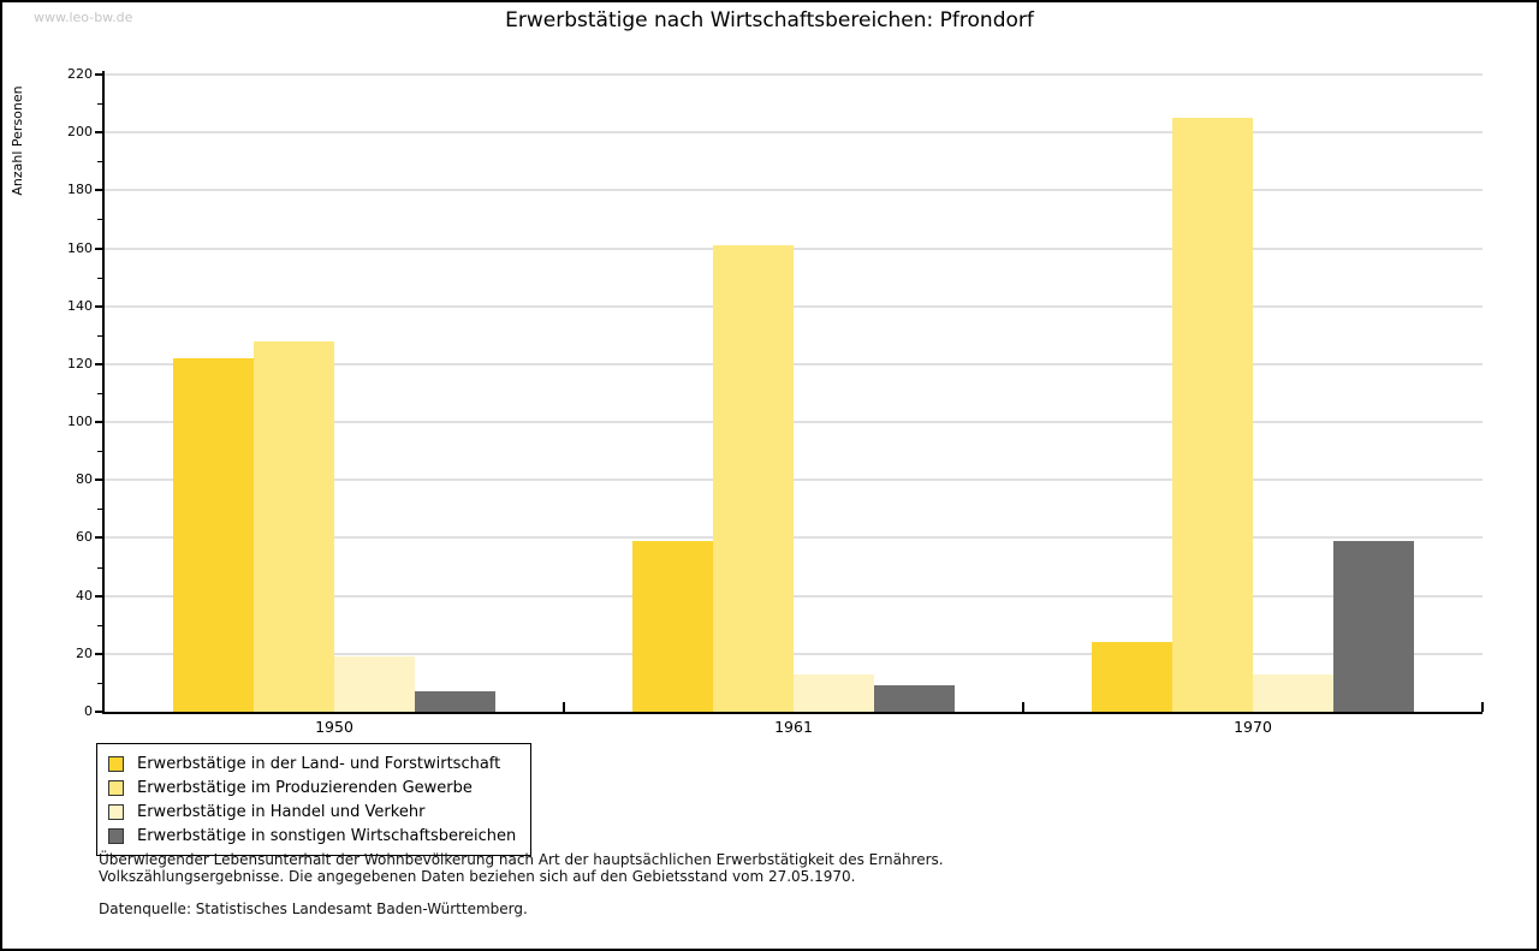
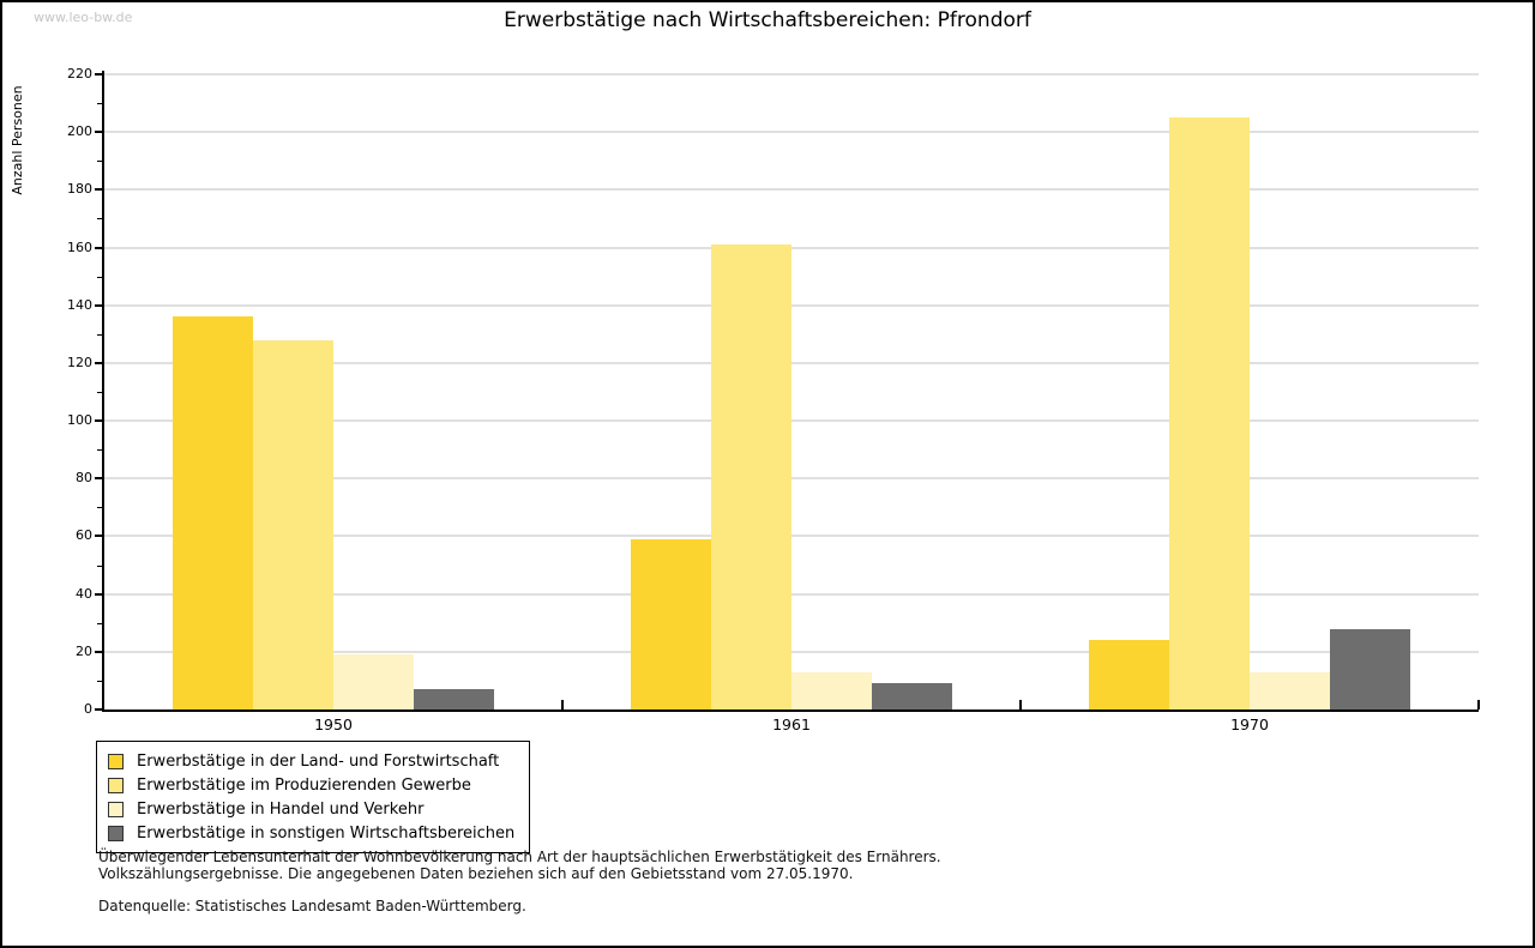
Erwerbstätige in der Land- und Forstwirtschaft/1950: 122 -> 136
Erwerbstätige in sonstigen Wirtschaftsbereichen/1970: 59 -> 28
